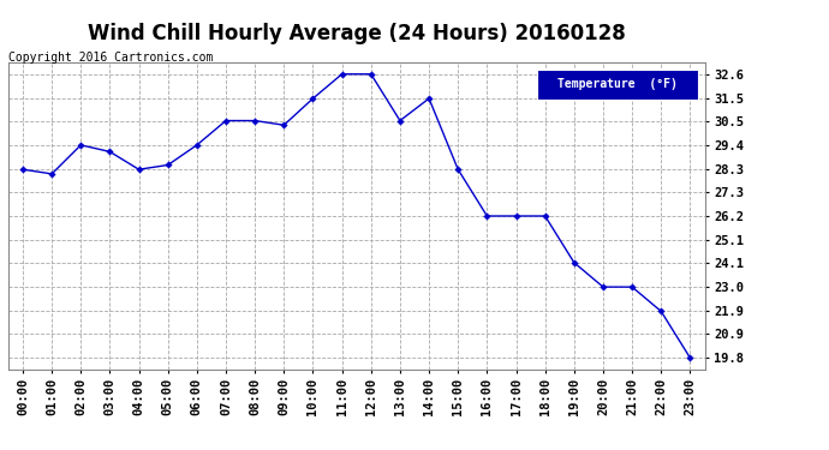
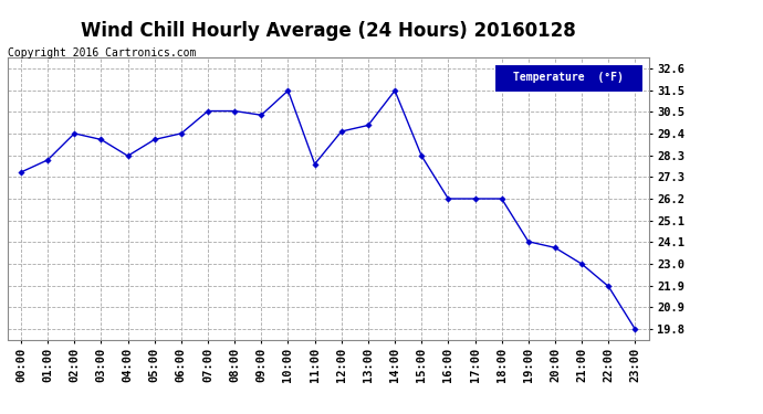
00:00: 28.3 -> 27.5
05:00: 28.5 -> 29.1
11:00: 32.6 -> 27.9
12:00: 32.6 -> 29.5
13:00: 30.5 -> 29.8
20:00: 23.0 -> 23.8
